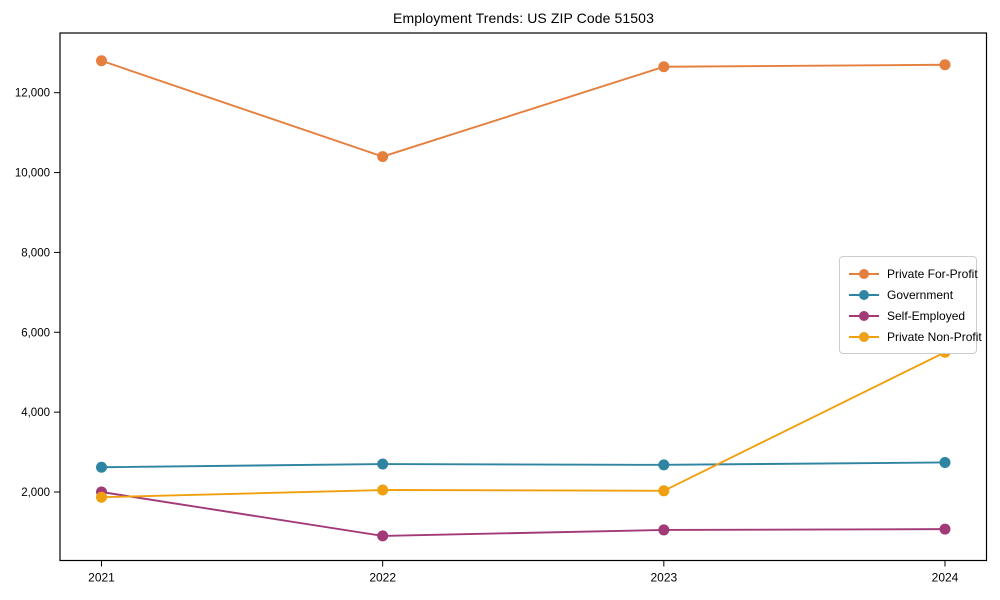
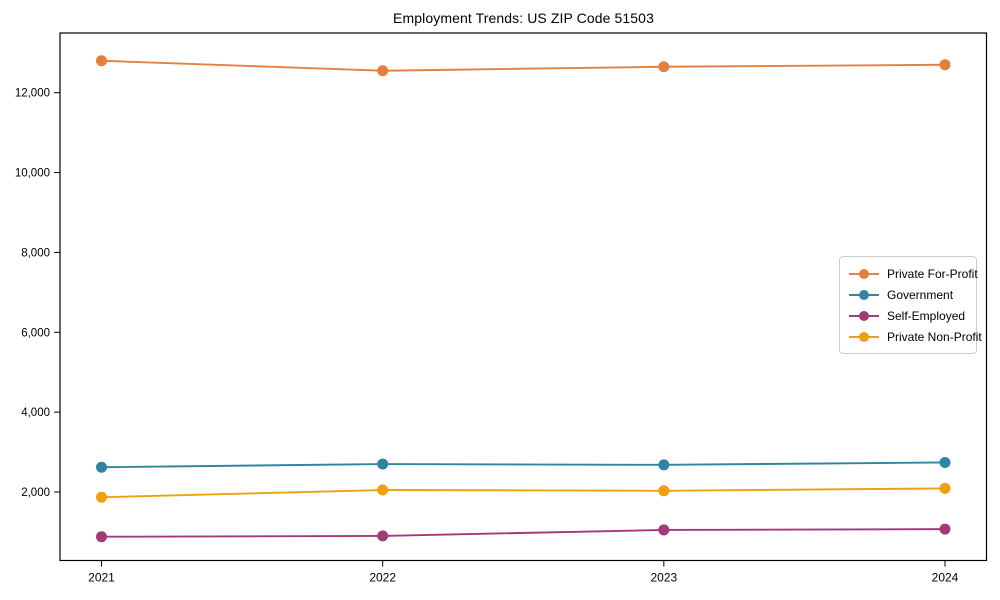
Self-Employed/2021: 2000 -> 900
Private For-Profit/2022: 10400 -> 12600
Private Non-Profit/2024: 5500 -> 2100
